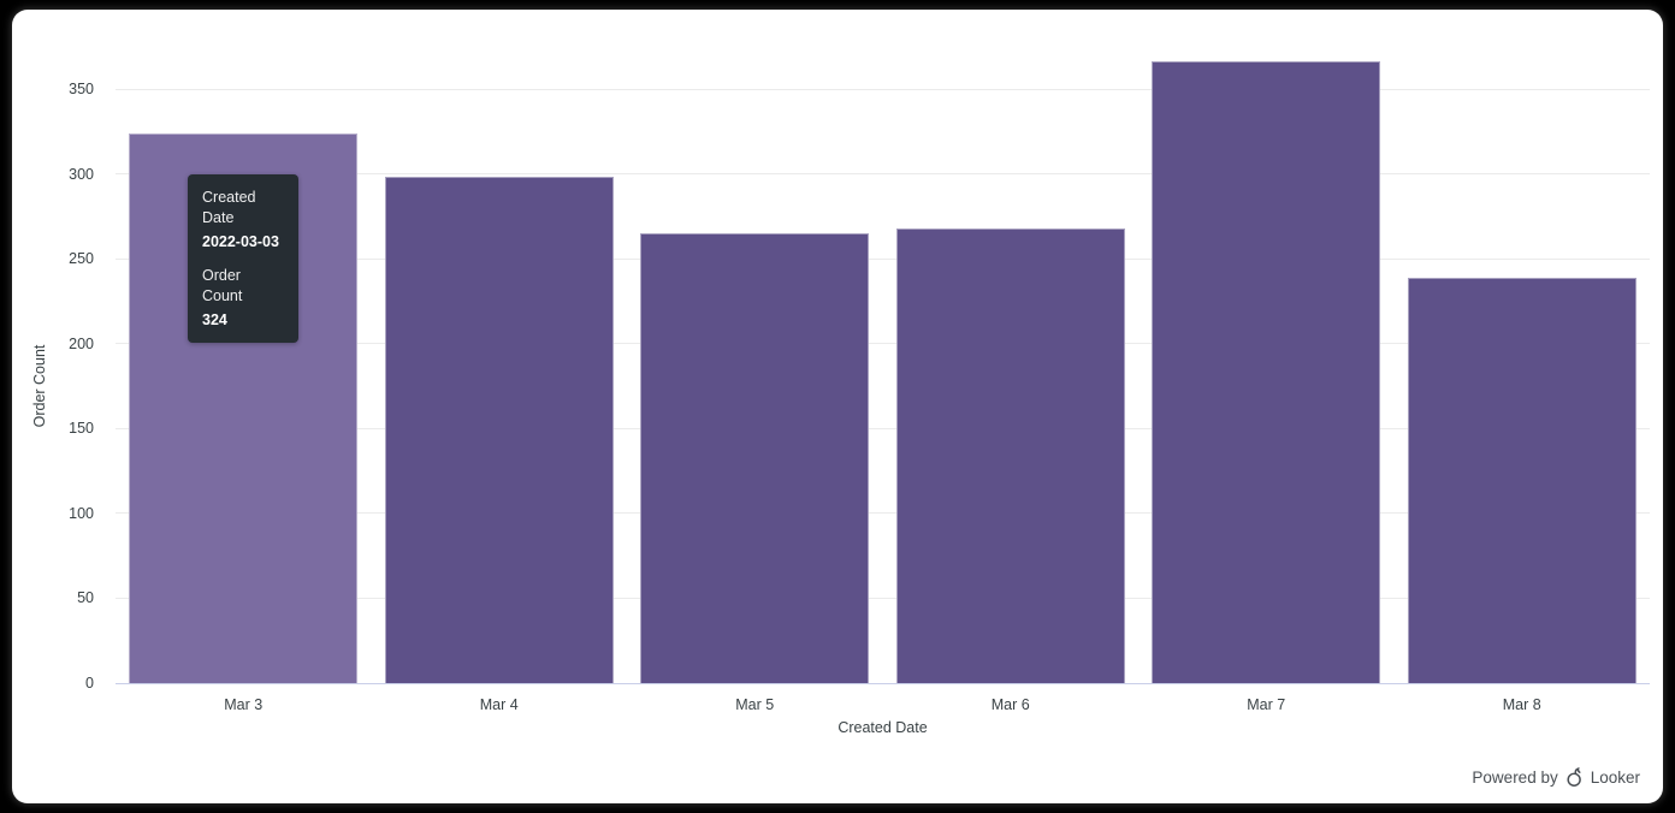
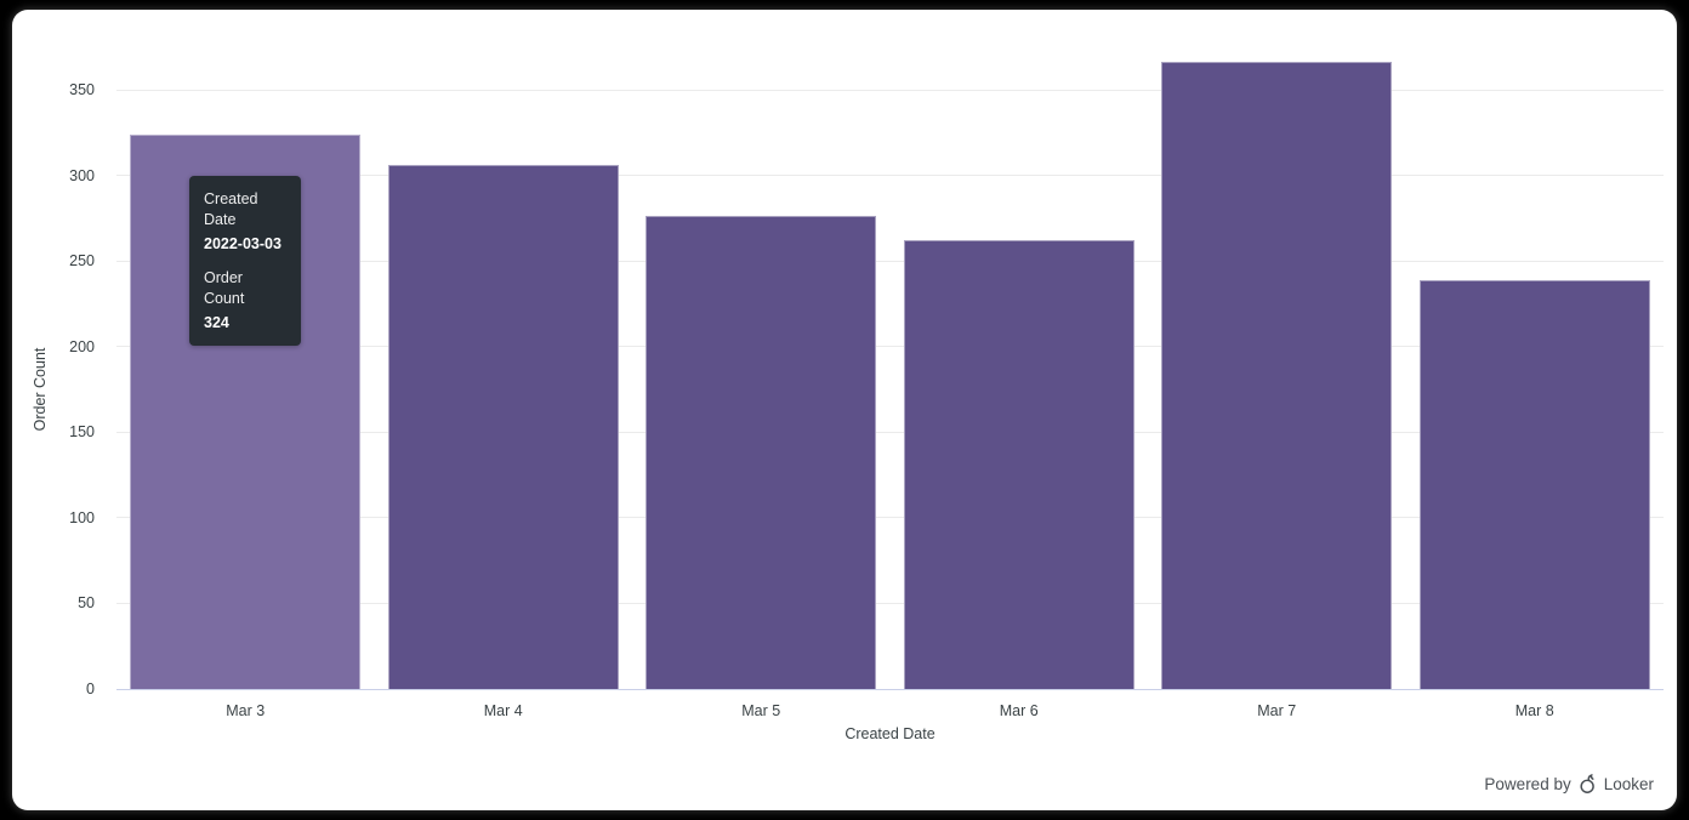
Mar 4: 298 -> 306
Mar 5: 265 -> 276
Mar 6: 268 -> 262
